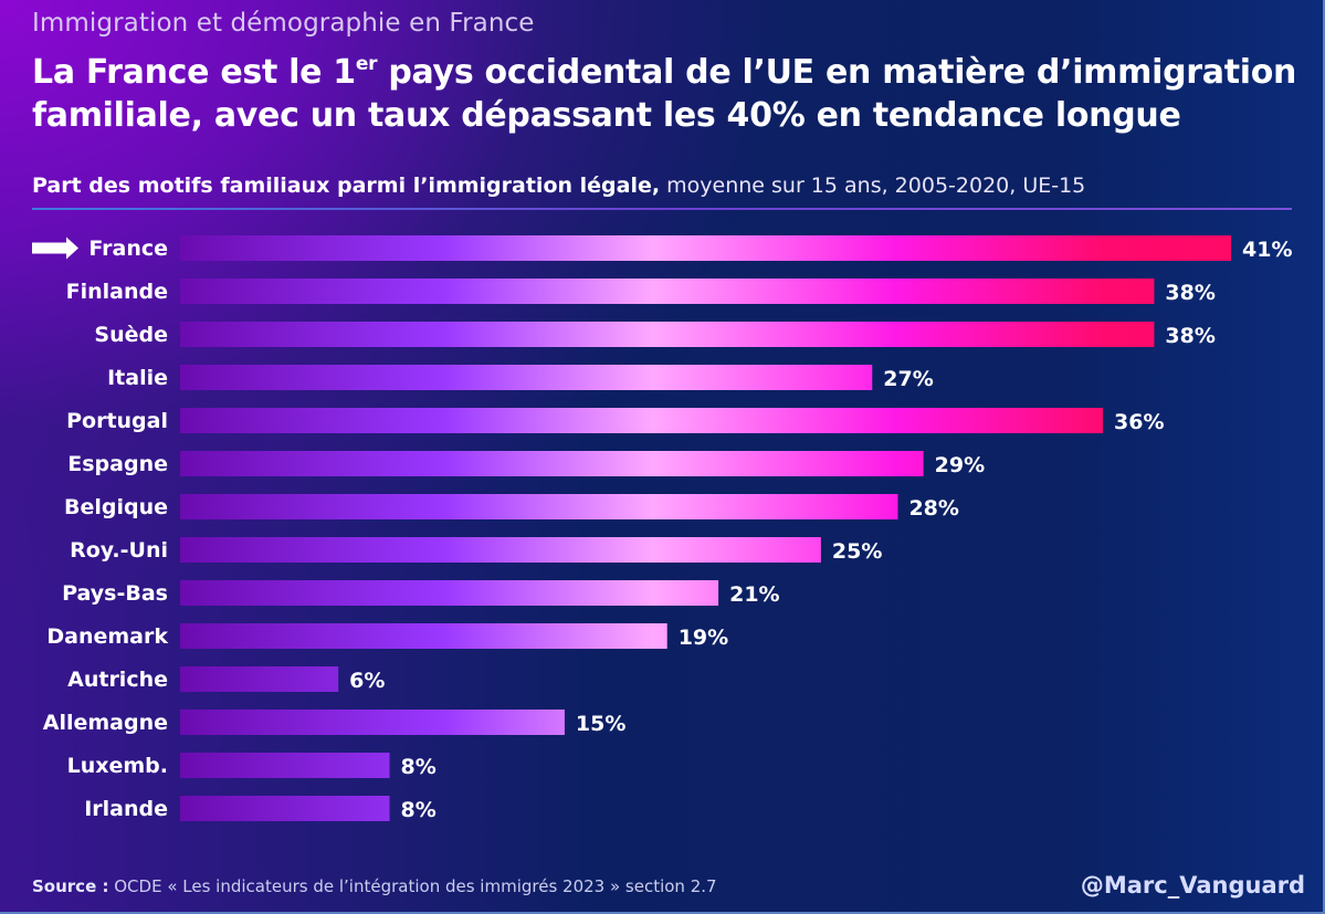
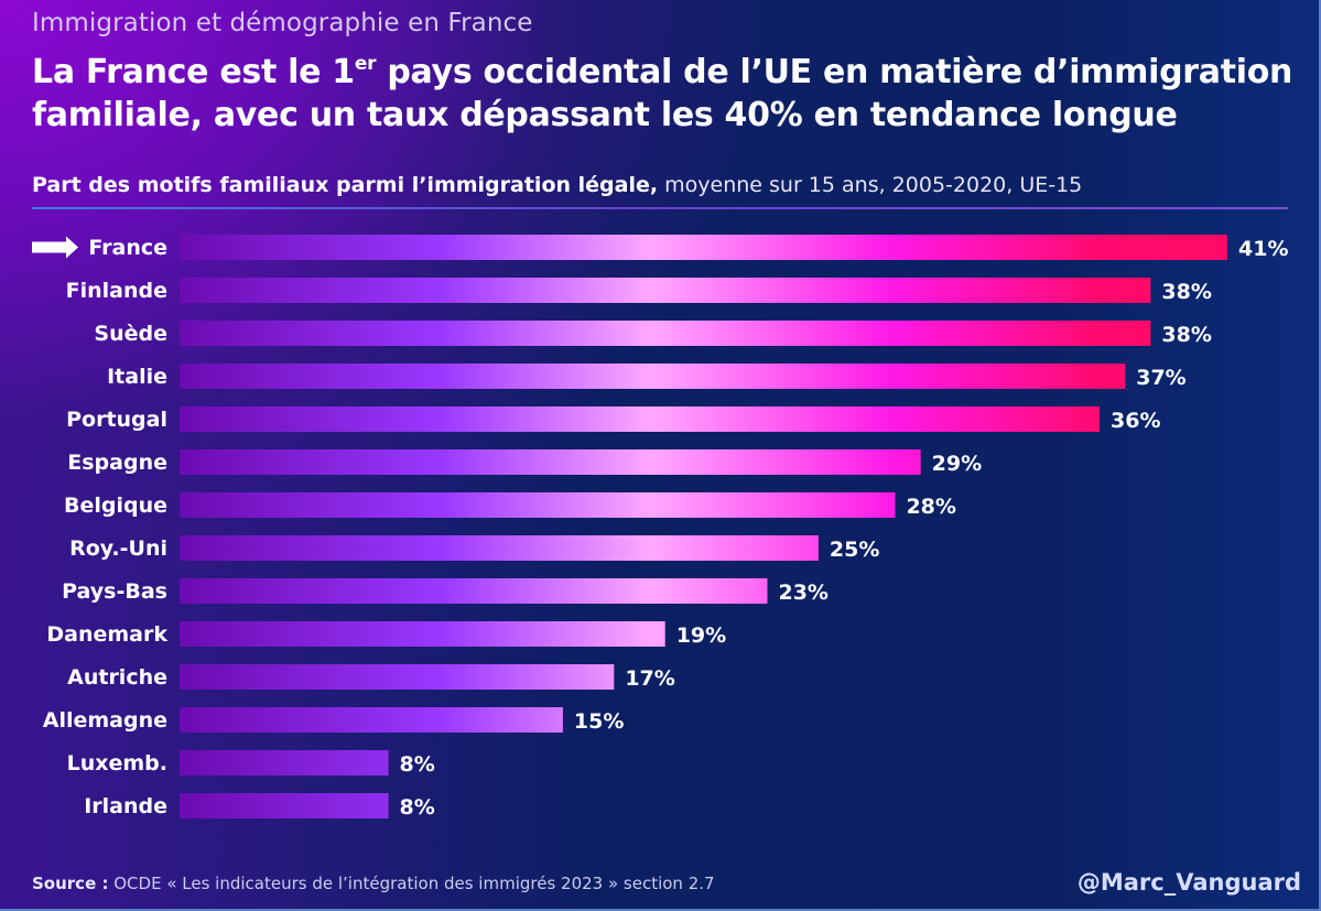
Italie: 27% -> 37%
Pays-Bas: 21% -> 23%
Autriche: 6% -> 17%
